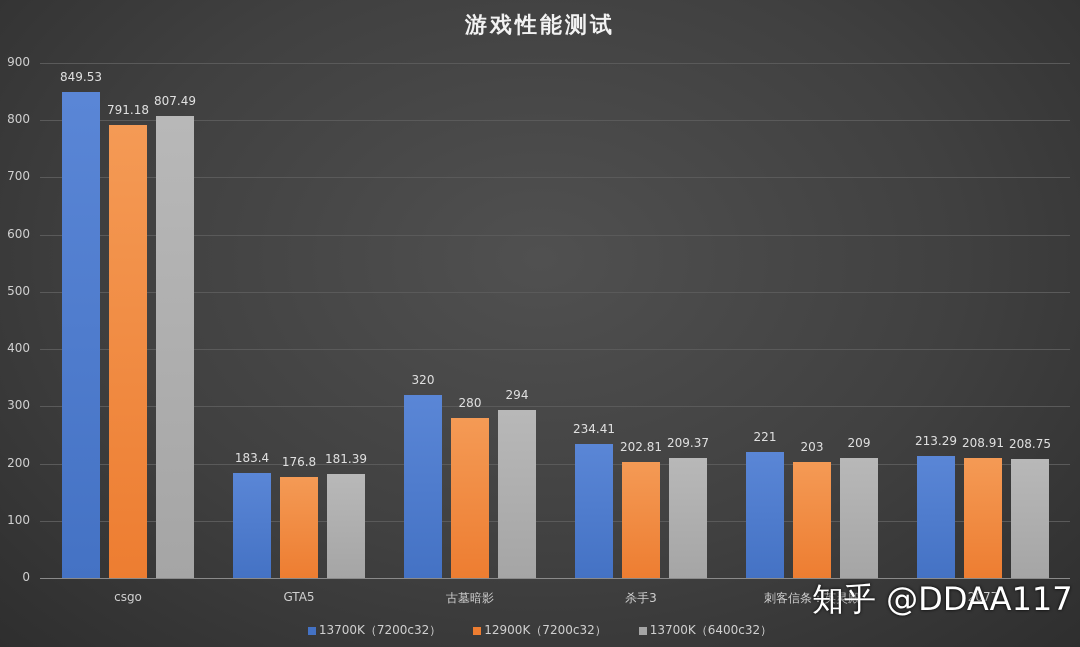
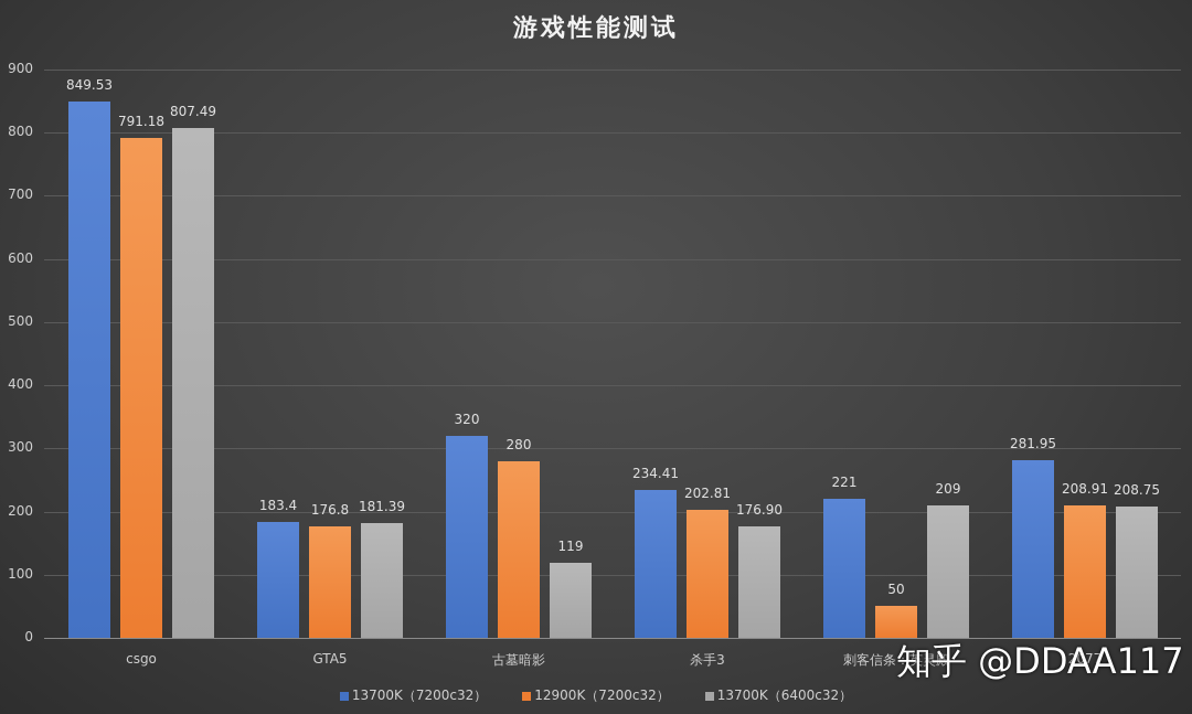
13700K（6400c32）/古墓暗影: 294 -> 119
13700K（6400c32）/杀手3: 209.37 -> 176.90
12900K（7200c32）/刺客信条：英灵殿: 203 -> 50
13700K（7200c32）/2077: 213.29 -> 281.95
